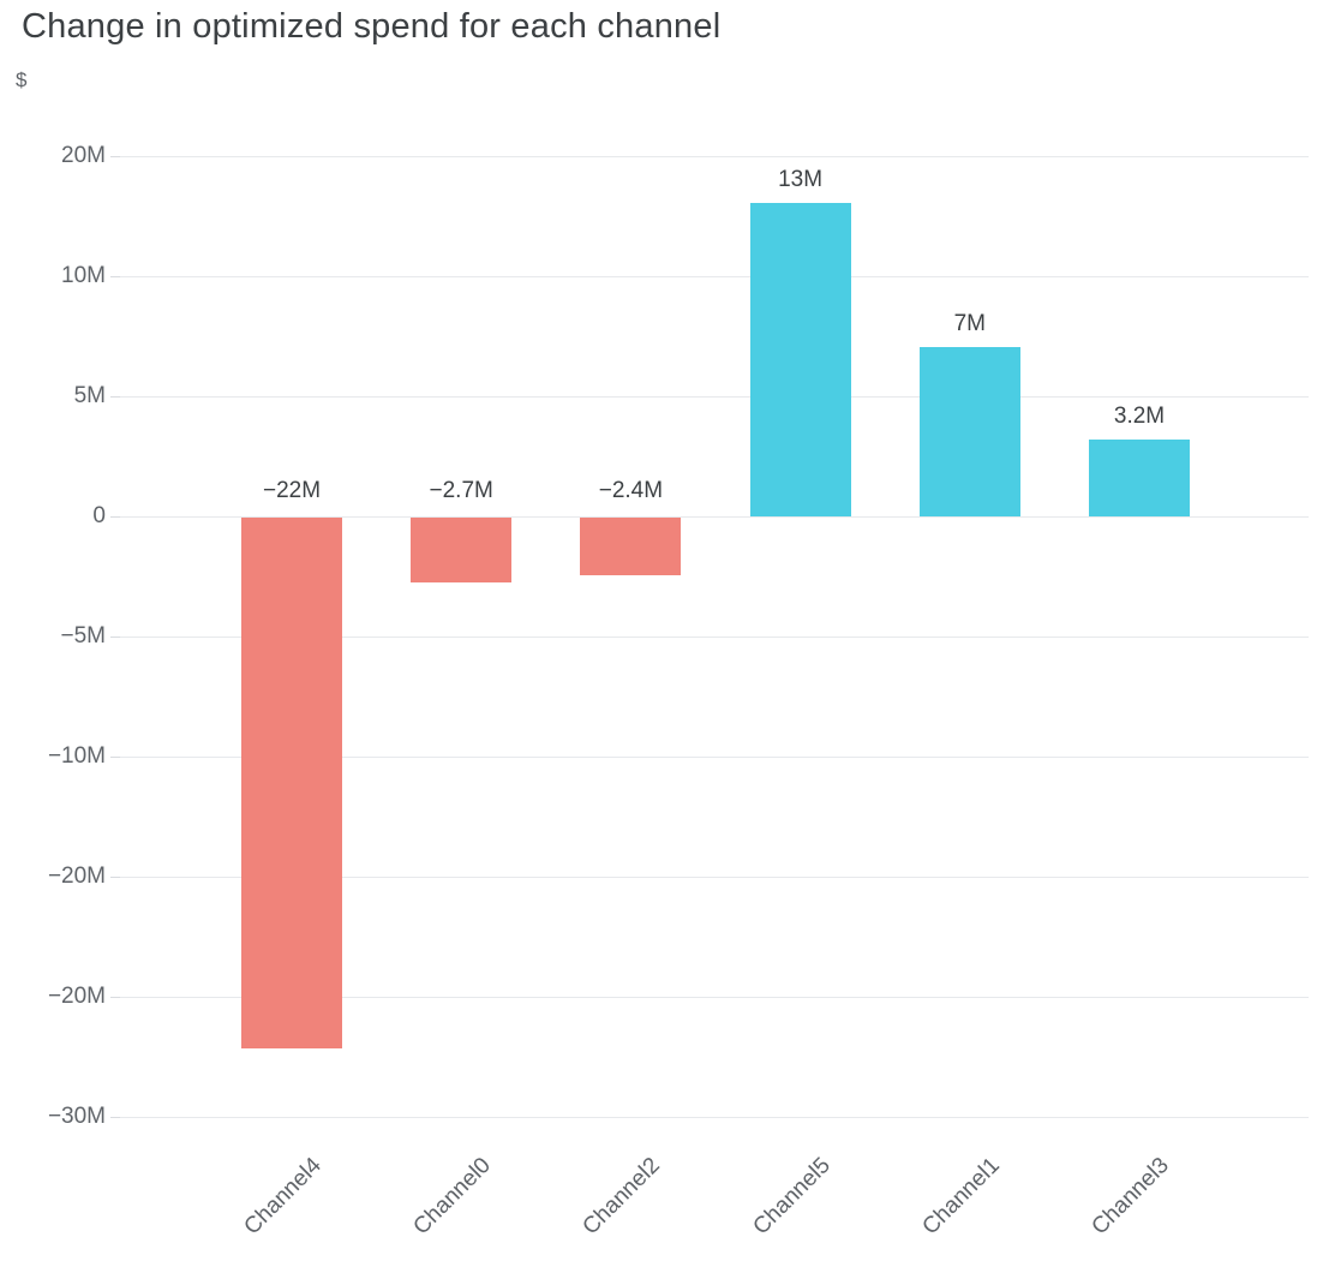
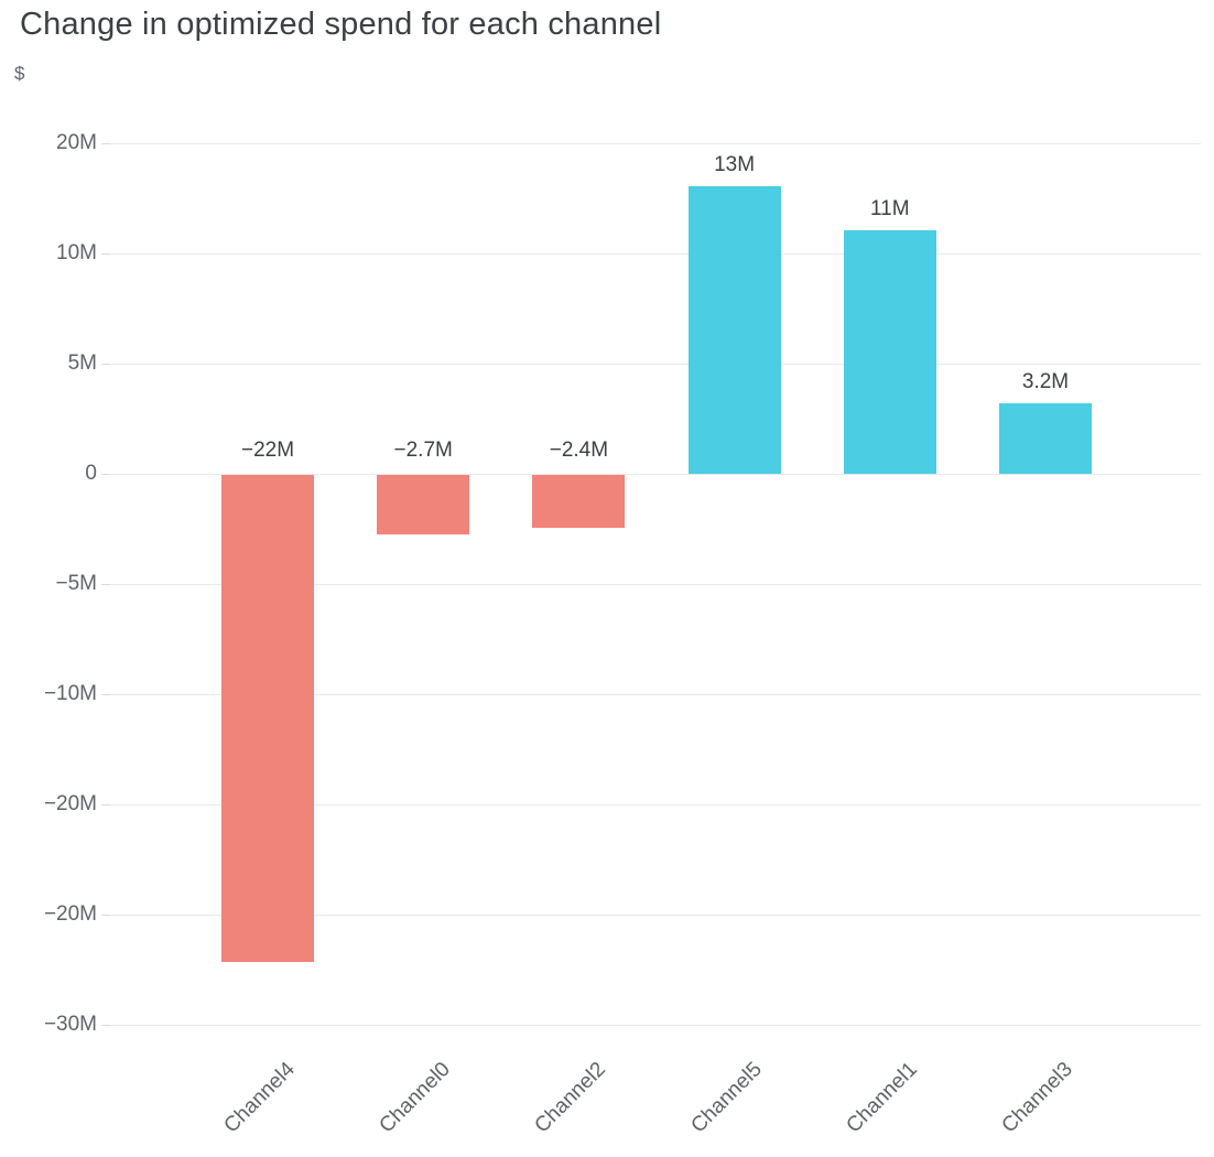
Channel1: 7M -> 11M
